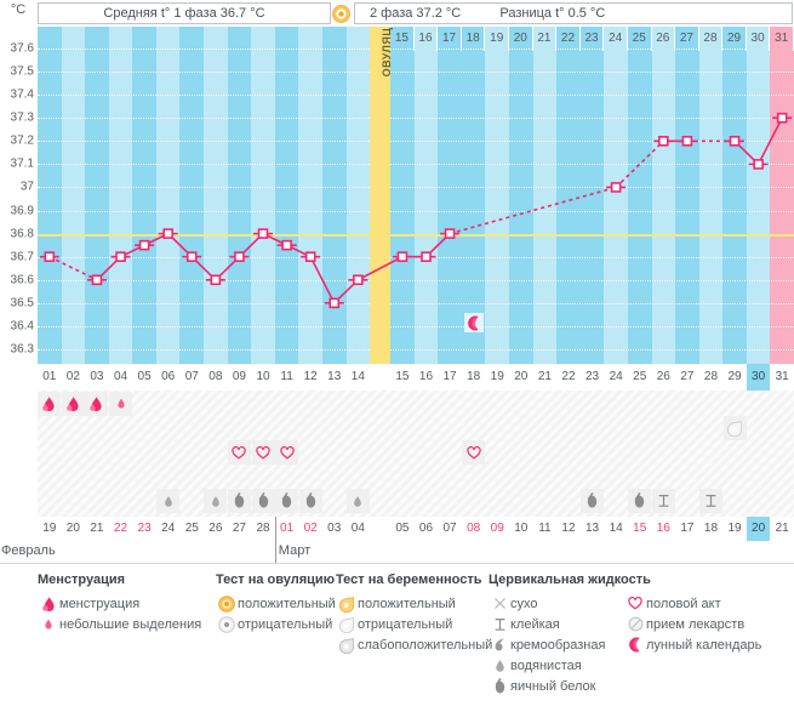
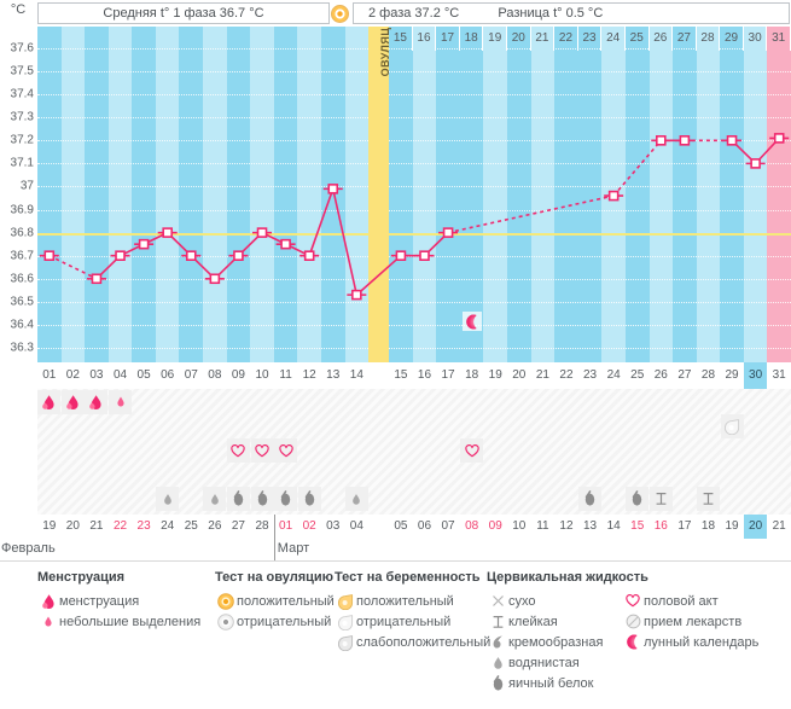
13: 36.50 -> 36.99
14: 36.60 -> 36.53
24: 37.00 -> 36.96
31: 37.30 -> 37.21
